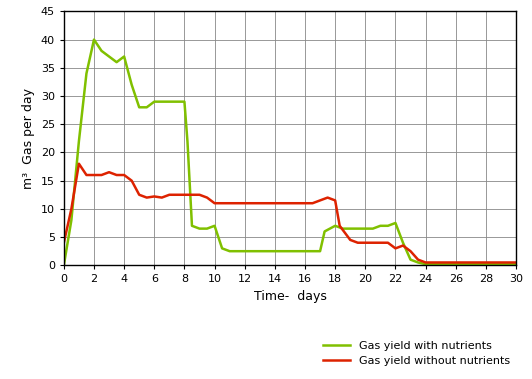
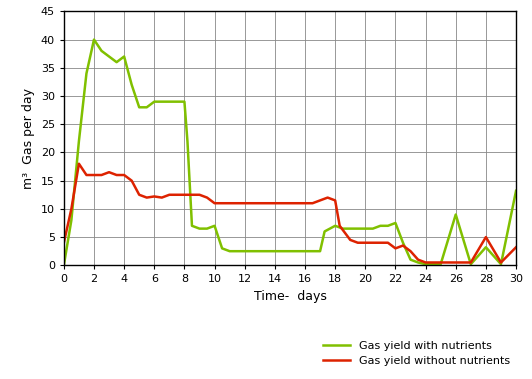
Gas yield with nutrients/26: 0.2 -> 9.0
Gas yield with nutrients/28: 0.2 -> 3.2
Gas yield without nutrients/28: 0.5 -> 5.0
Gas yield with nutrients/30: 0.2 -> 13.2
Gas yield without nutrients/30: 0.5 -> 3.2
